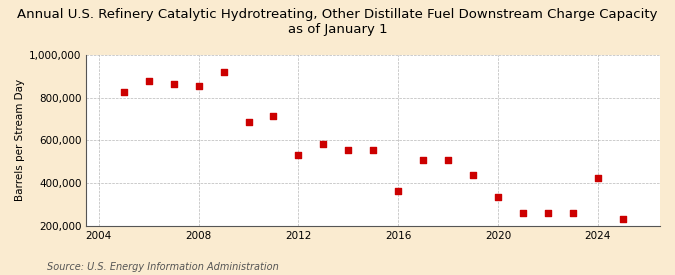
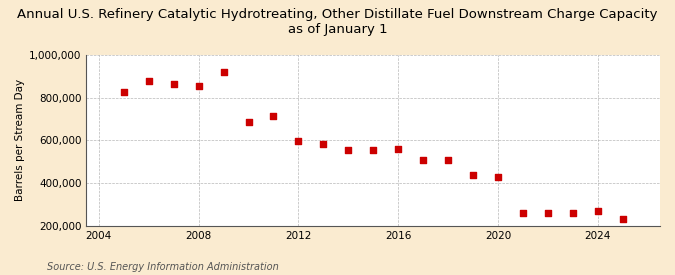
2012: 530,000 -> 595,000
2016: 365,000 -> 560,000
2020: 335,000 -> 428,000
2024: 425,000 -> 268,000
